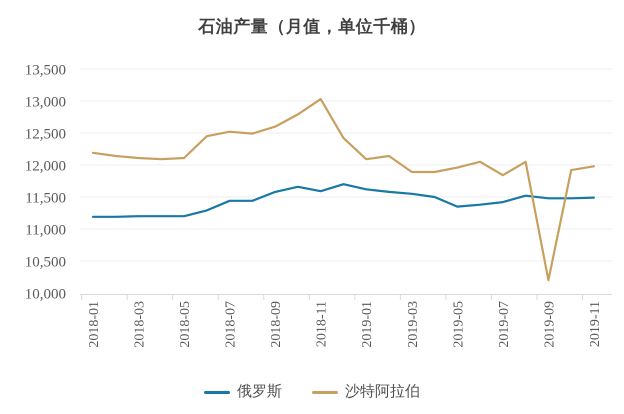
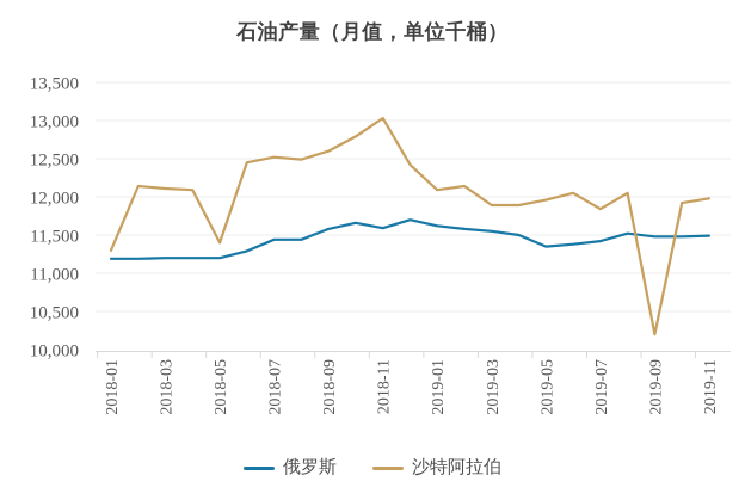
沙特阿拉伯/2018-01: 12200 -> 11300
沙特阿拉伯/2018-05: 12100 -> 11400
